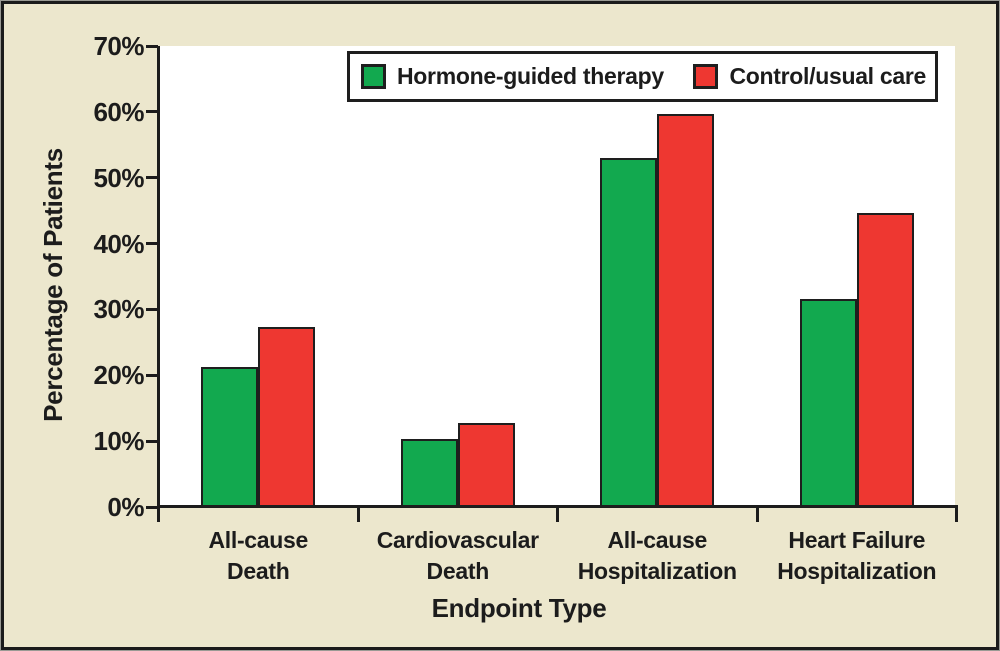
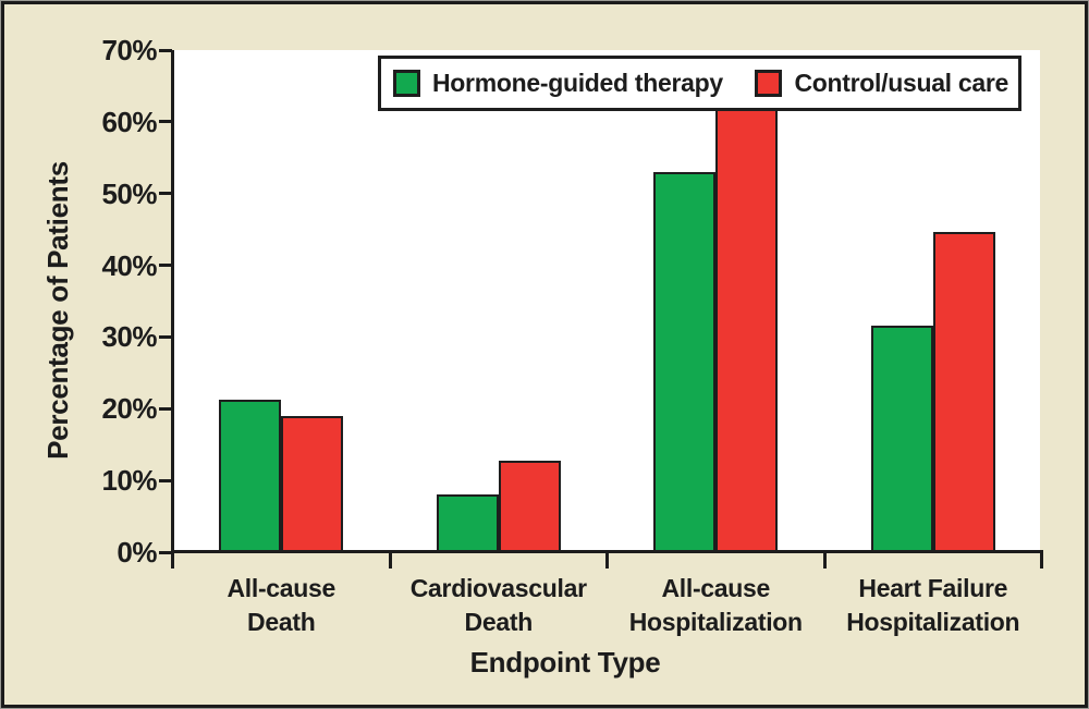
Control/usual care/All-cause Death: 27% -> 19%
Hormone-guided therapy/Cardiovascular Death: 10% -> 8%
Control/usual care/All-cause Hospitalization: 60% -> 66%
